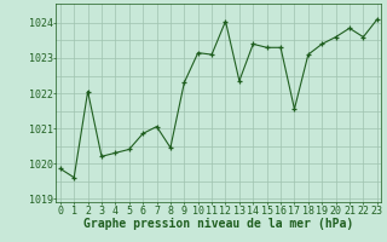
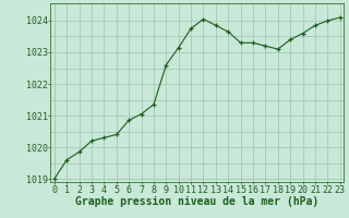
0: 1019.85 -> 1019.00
2: 1022.05 -> 1019.85
8: 1020.45 -> 1021.35
9: 1022.30 -> 1022.60
11: 1023.10 -> 1023.75
13: 1022.35 -> 1023.85
14: 1023.40 -> 1023.65
17: 1021.55 -> 1023.20
22: 1023.60 -> 1024.00
